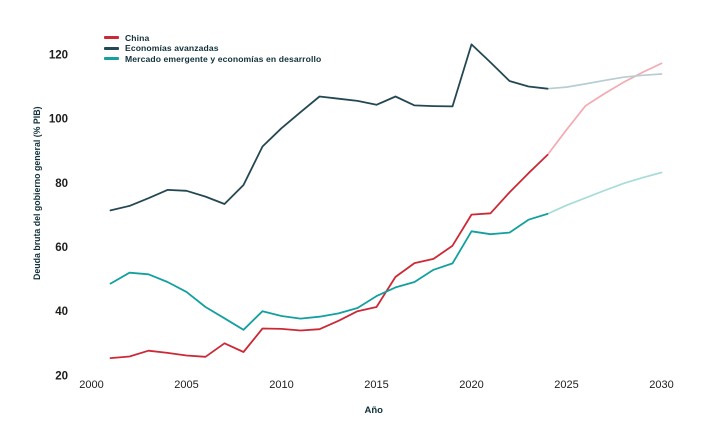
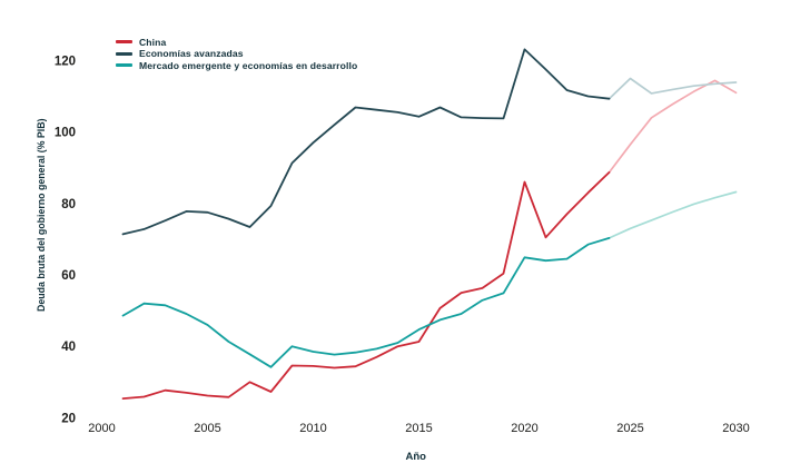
China/2020: 70 -> 86
Economías avanzadas/2025: 110 -> 115
China/2030: 117 -> 111
